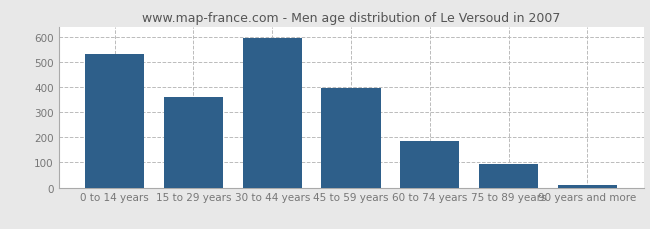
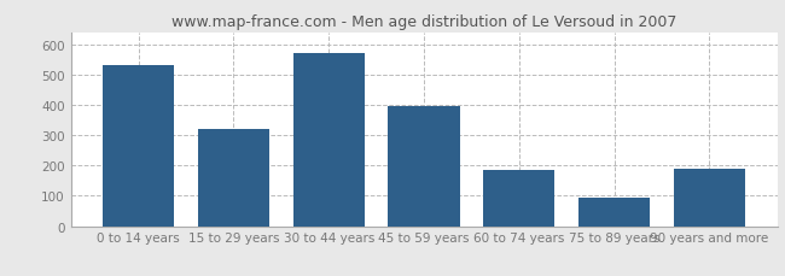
15 to 29 years: 360 -> 320
30 to 44 years: 595 -> 570
90 years and more: 12 -> 190
